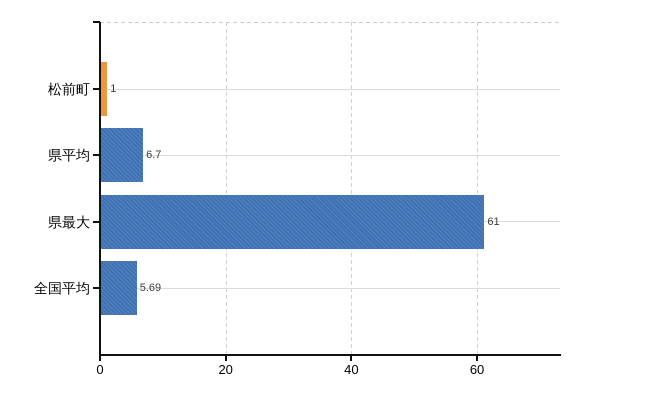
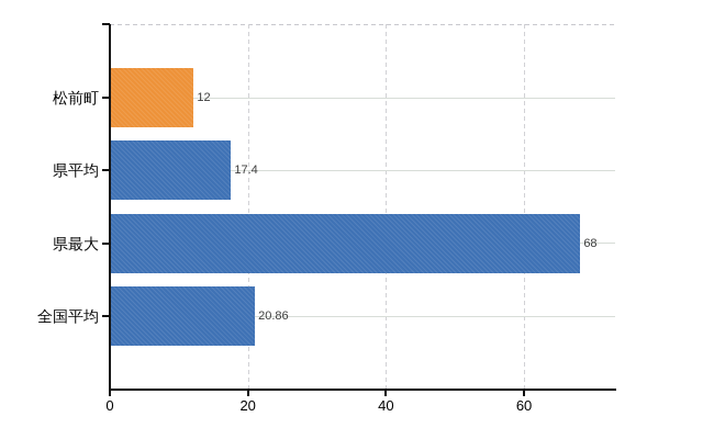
松前町: 1 -> 12
県平均: 6.7 -> 17.4
県最大: 61 -> 68
全国平均: 5.69 -> 20.86
